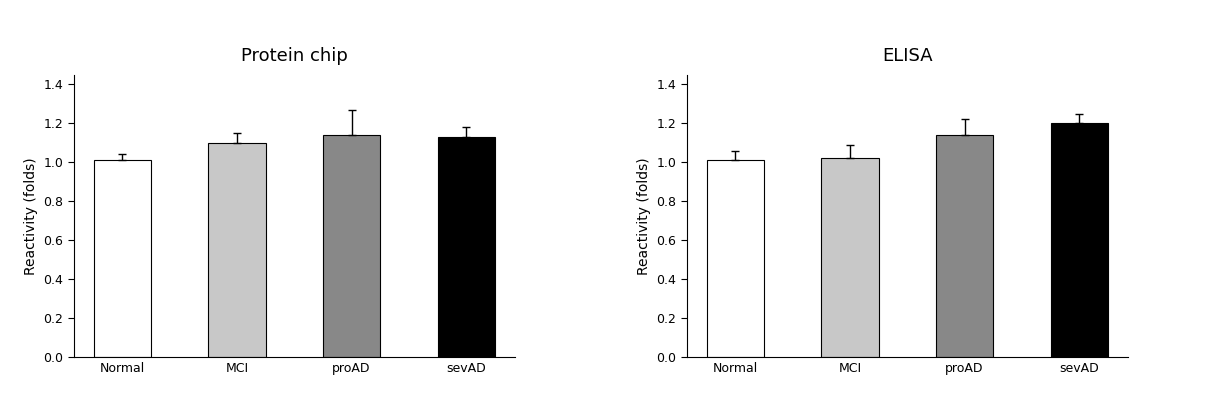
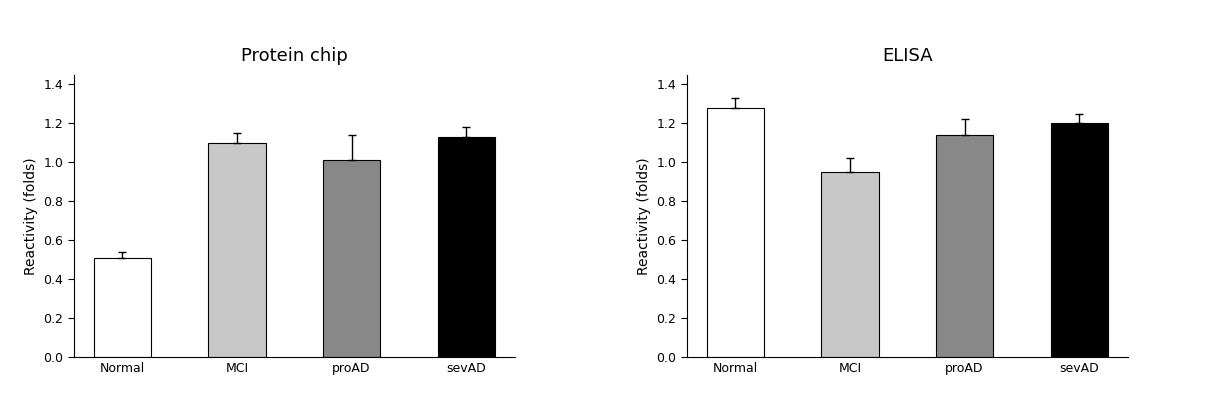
Protein chip/Normal: 1.01 -> 0.51
Protein chip/proAD: 1.14 -> 1.01
ELISA/Normal: 1.01 -> 1.28
ELISA/MCI: 1.02 -> 0.95
